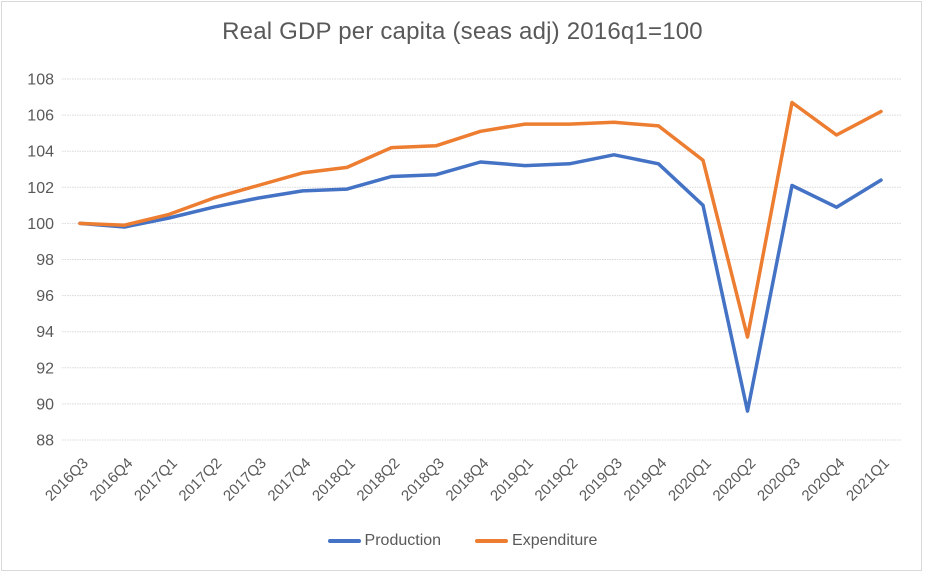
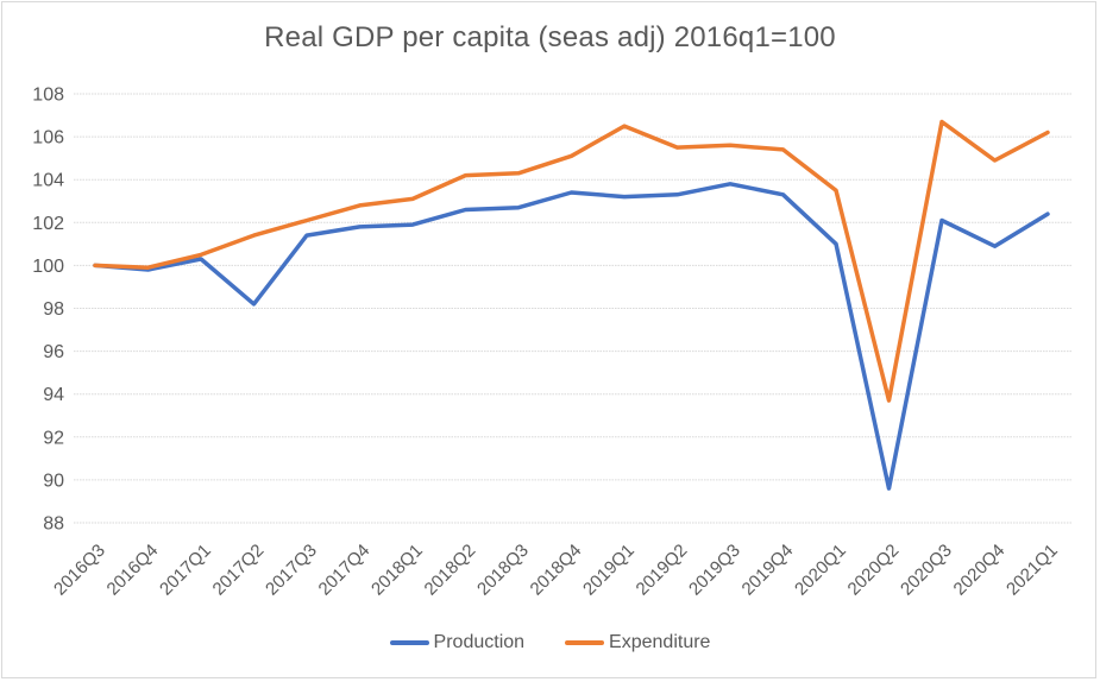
Production/2017Q2: 100.9 -> 98.2
Expenditure/2019Q1: 105.5 -> 106.5
